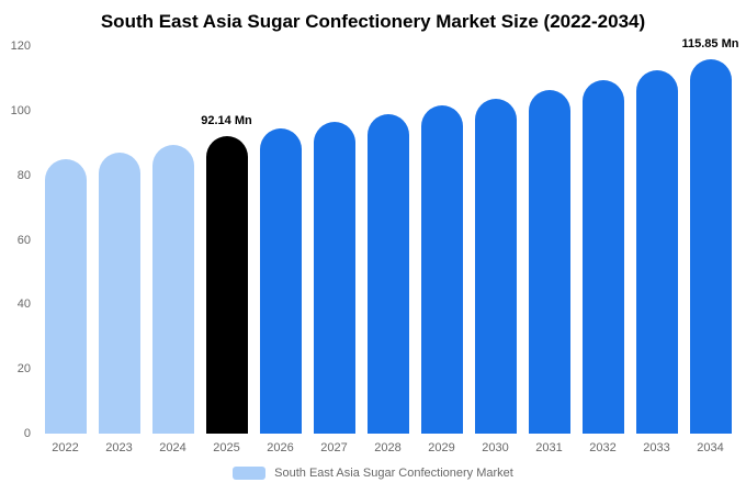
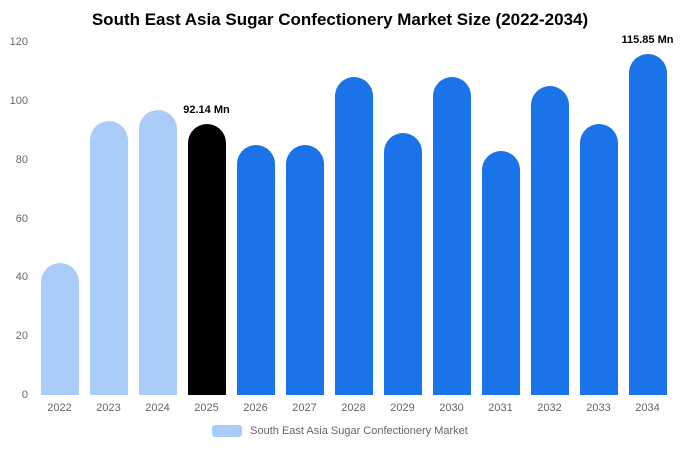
2022: 85 -> 45
2023: 87 -> 93
2024: 90 -> 97
2026: 94 -> 85
2027: 96 -> 85
2028: 99 -> 108
2029: 102 -> 89
2030: 104 -> 108
2031: 106 -> 83
2032: 110 -> 105
2033: 112 -> 92
